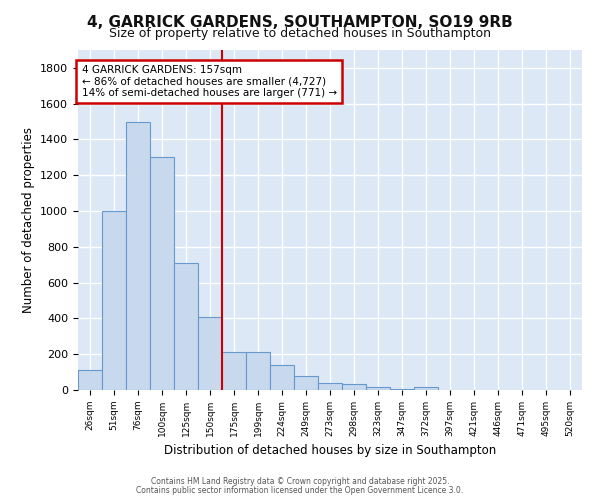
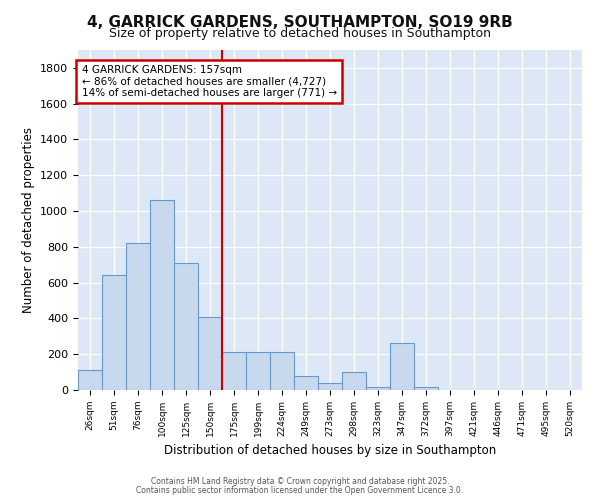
51sqm: 1000 -> 640
76sqm: 1500 -> 820
100sqm: 1300 -> 1060
224sqm: 140 -> 210
298sqm: 40 -> 100
347sqm: 10 -> 260
